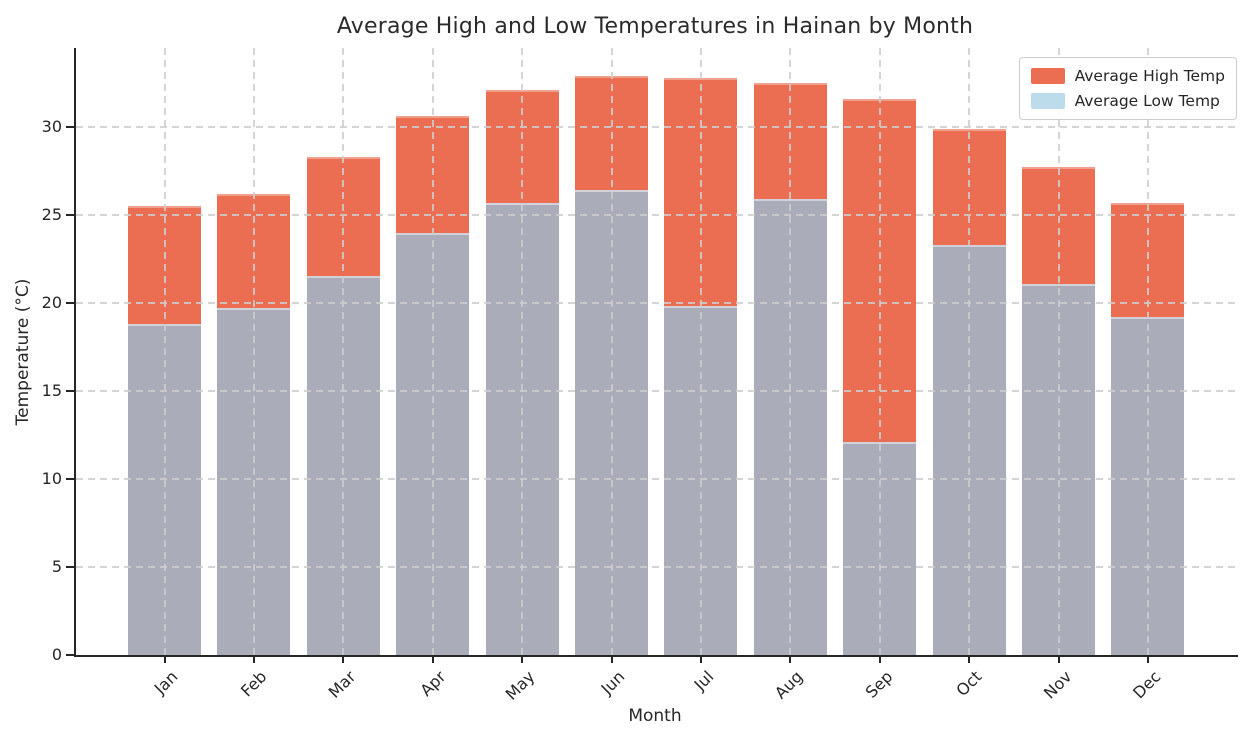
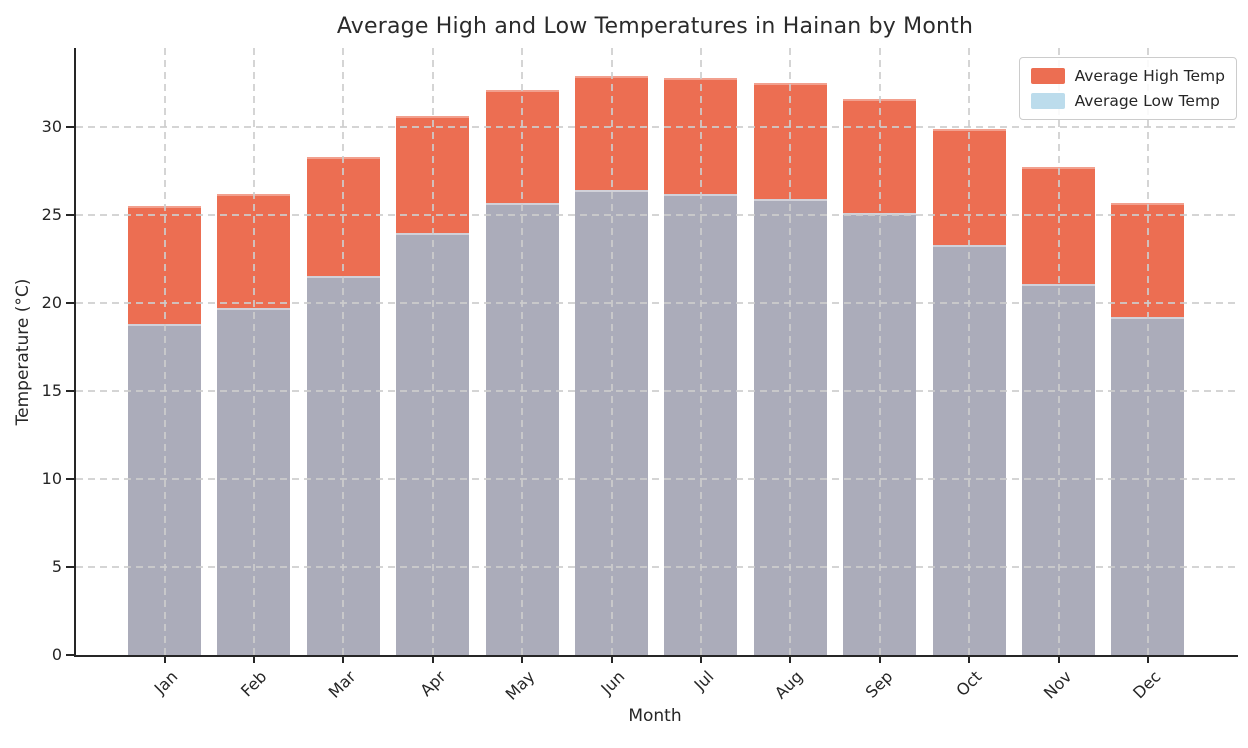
Average Low Temp/Jul: 19.7 -> 26.1
Average Low Temp/Sep: 12.0 -> 25.0
